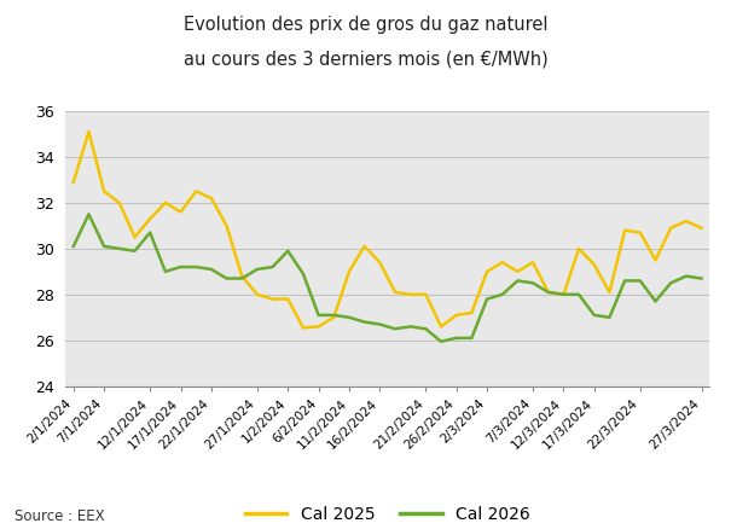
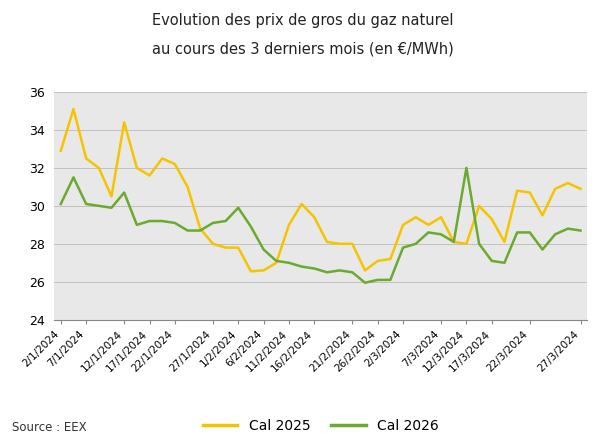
Cal 2025/12/1/2024: 31.3 -> 34.4
Cal 2026/6/2/2024: 27.1 -> 27.7
Cal 2026/12/3/2024: 28.0 -> 32.0
